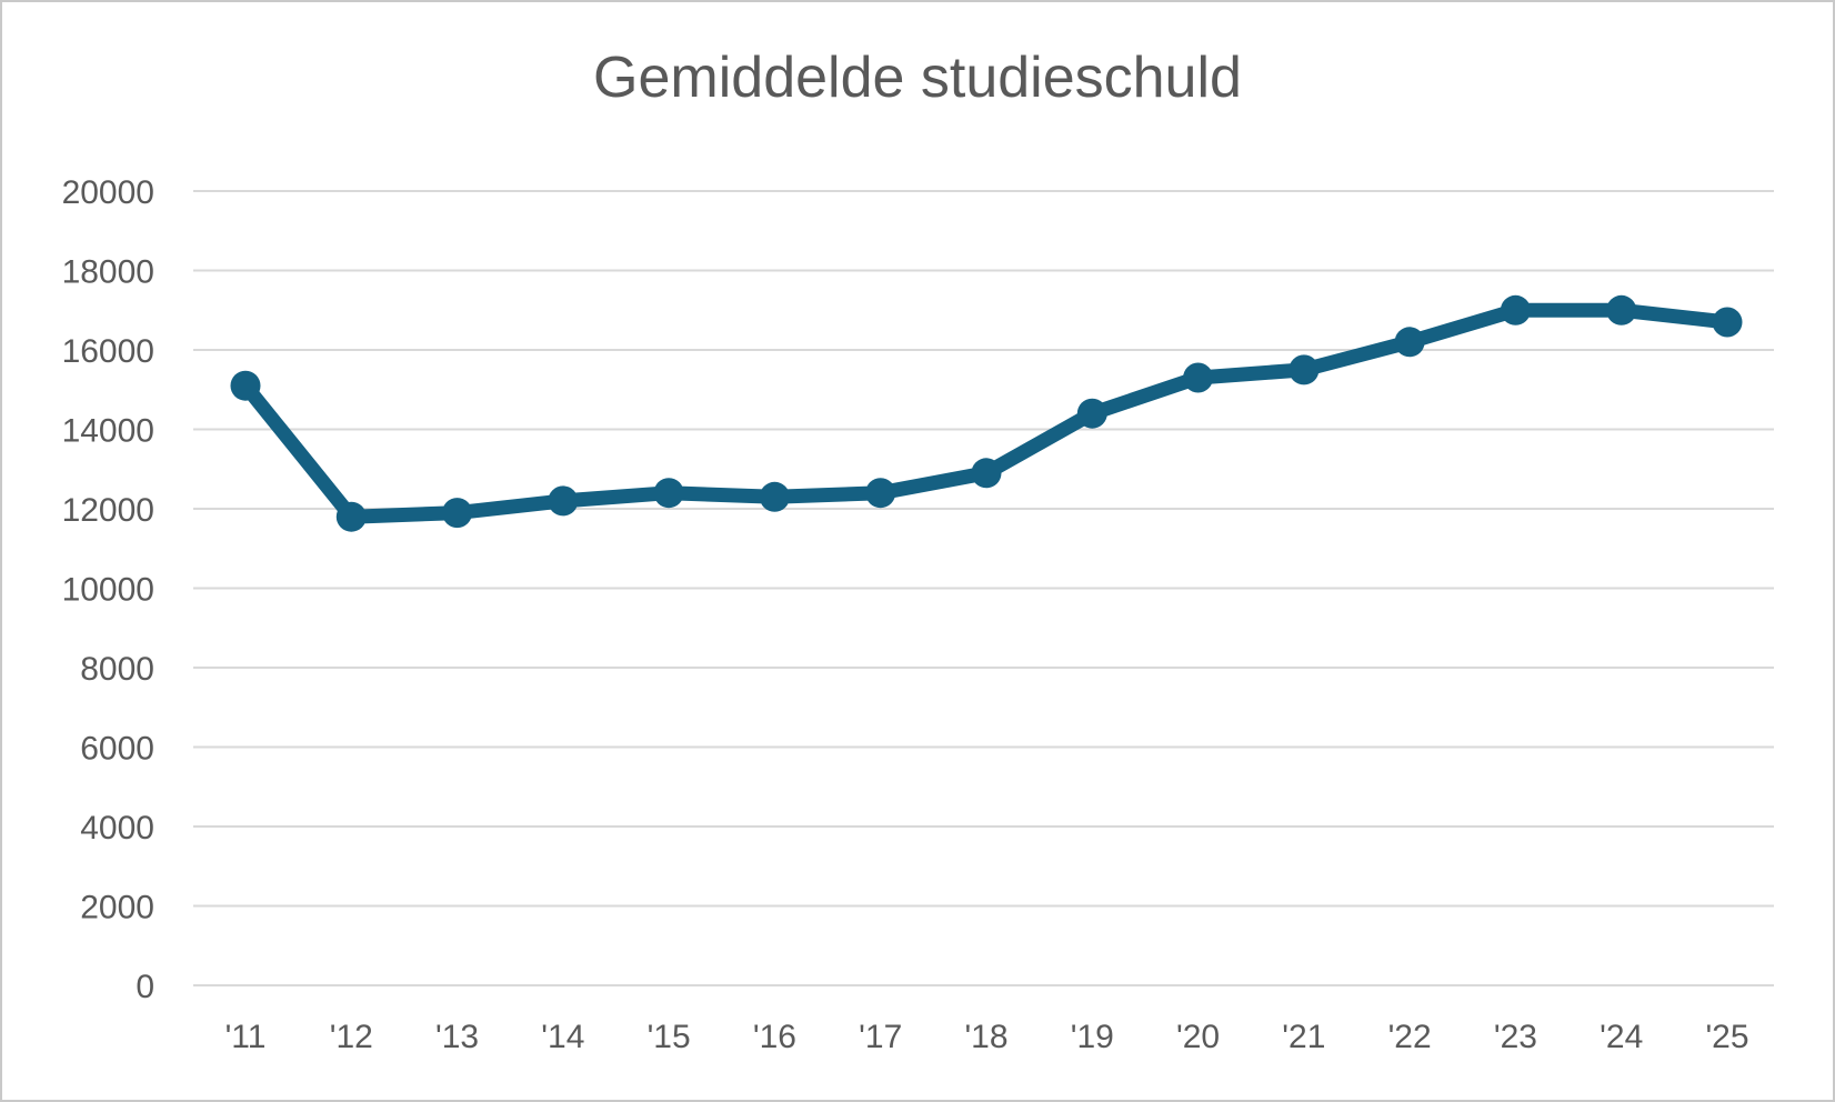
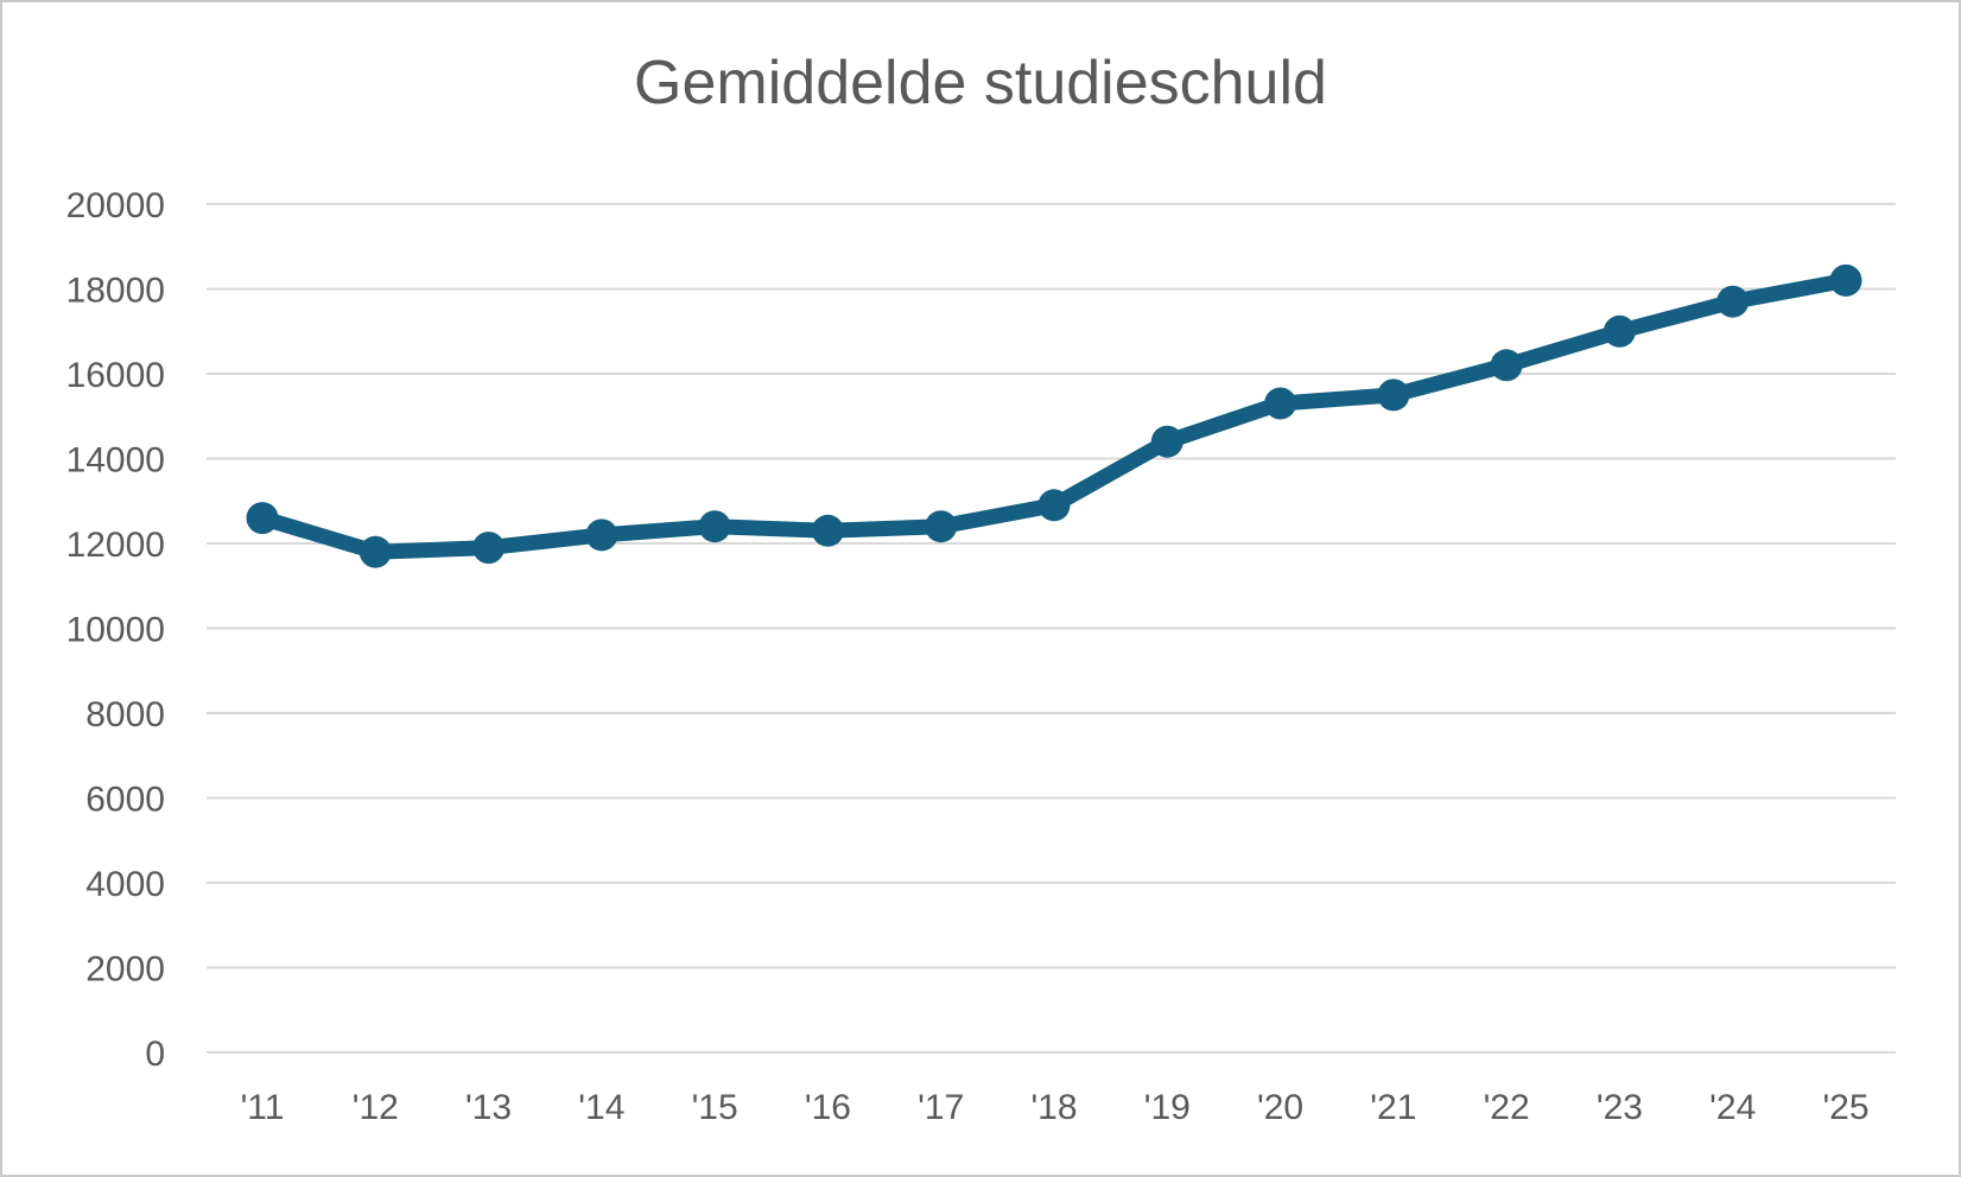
'11: 15100 -> 12600
'24: 17000 -> 17700
'25: 16700 -> 18200
